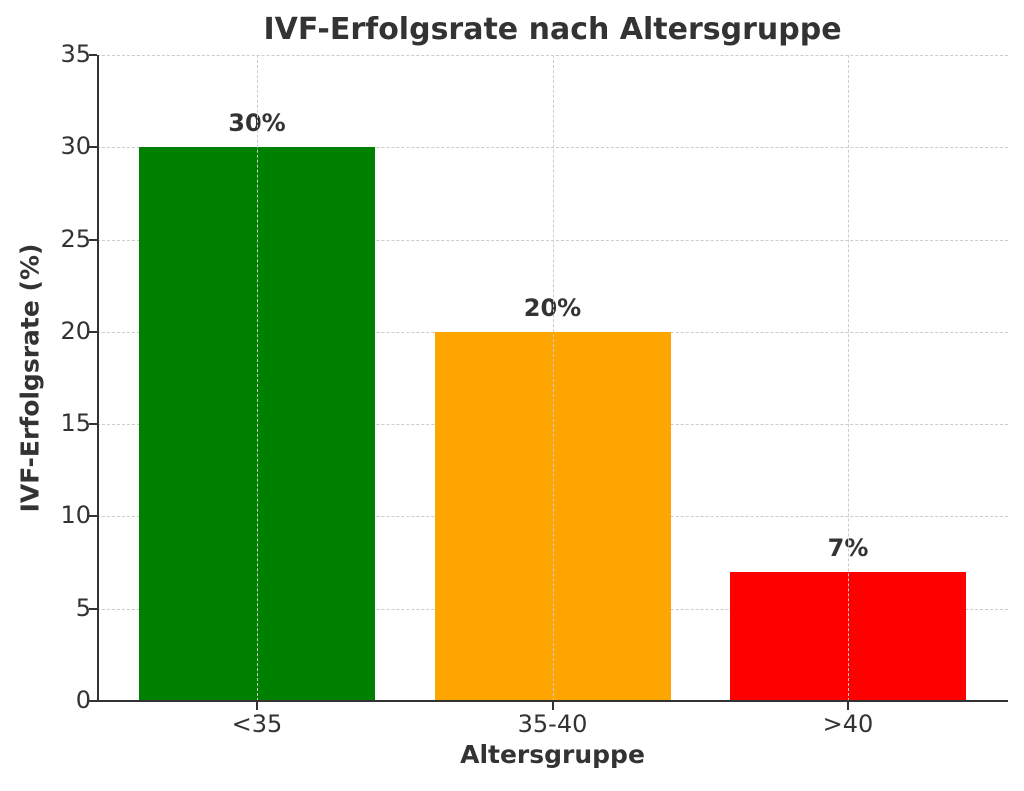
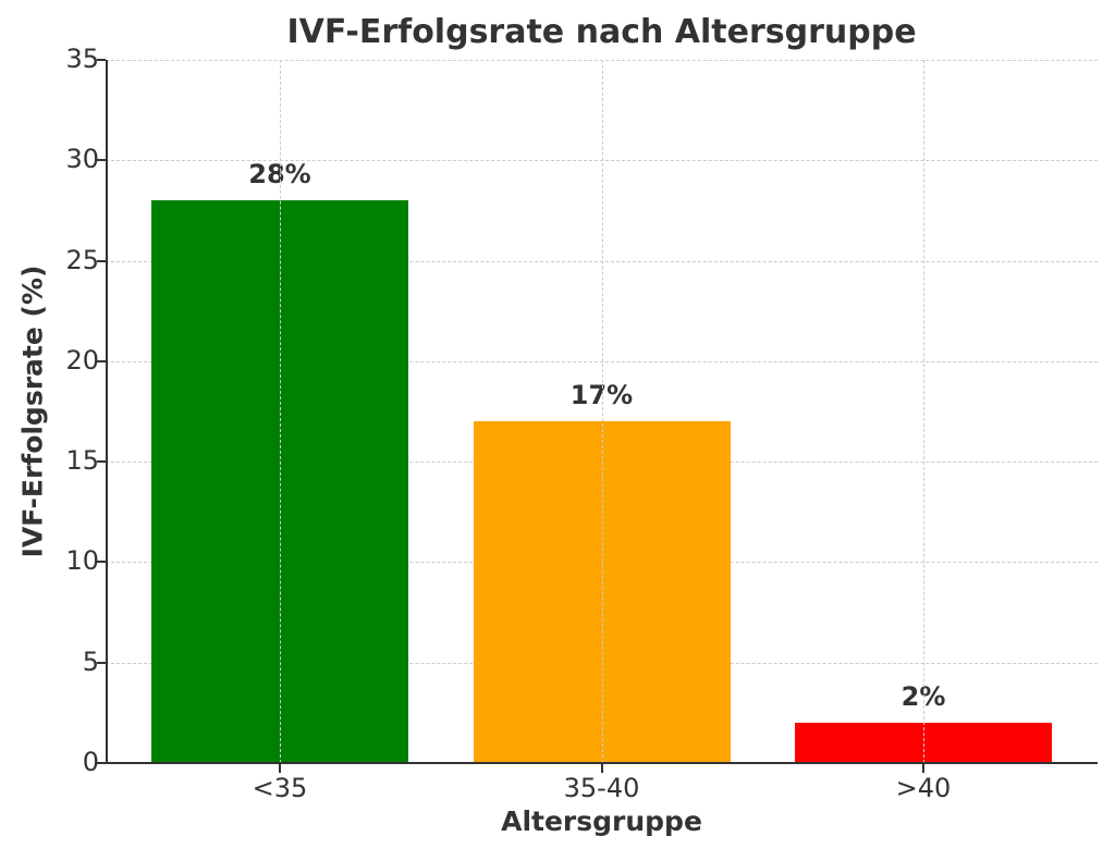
<35: 30% -> 28%
35-40: 20% -> 17%
>40: 7% -> 2%
